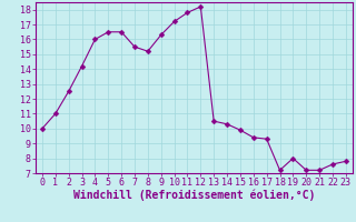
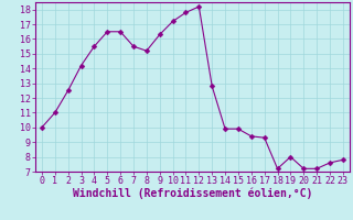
4: 16.0 -> 15.5
13: 10.5 -> 12.8
14: 10.3 -> 9.9
